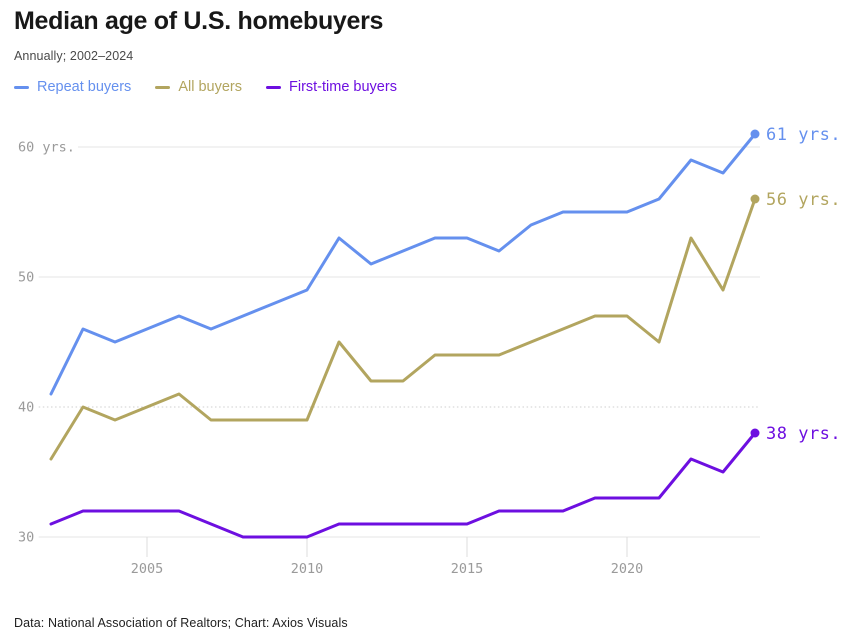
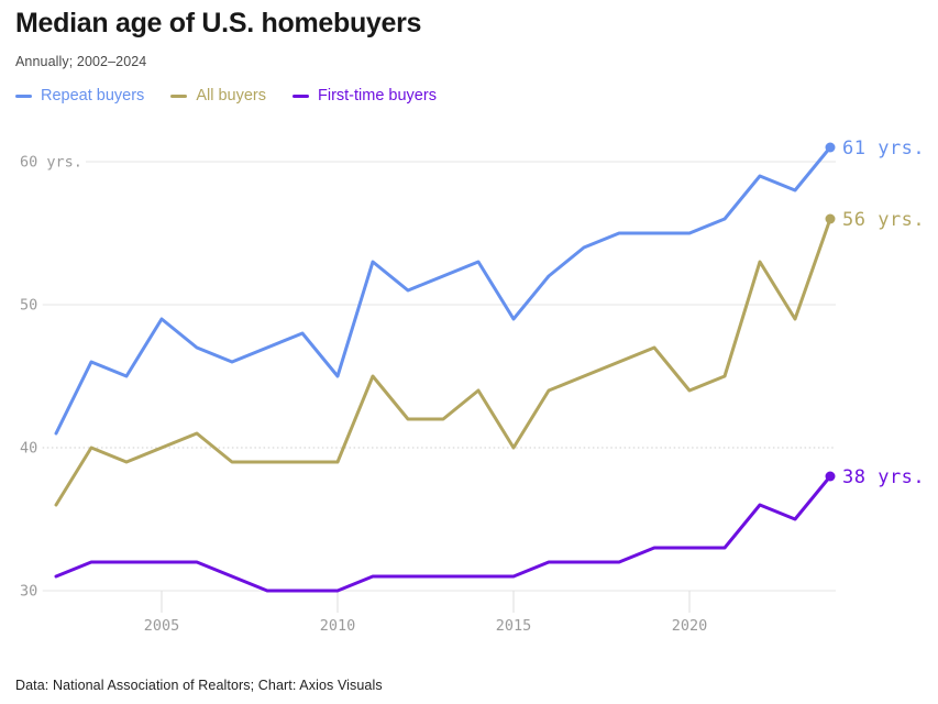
Repeat buyers/2005: 46 -> 49
Repeat buyers/2010: 49 -> 45
Repeat buyers/2015: 53 -> 49
All buyers/2015: 44 -> 40
All buyers/2020: 47 -> 44
